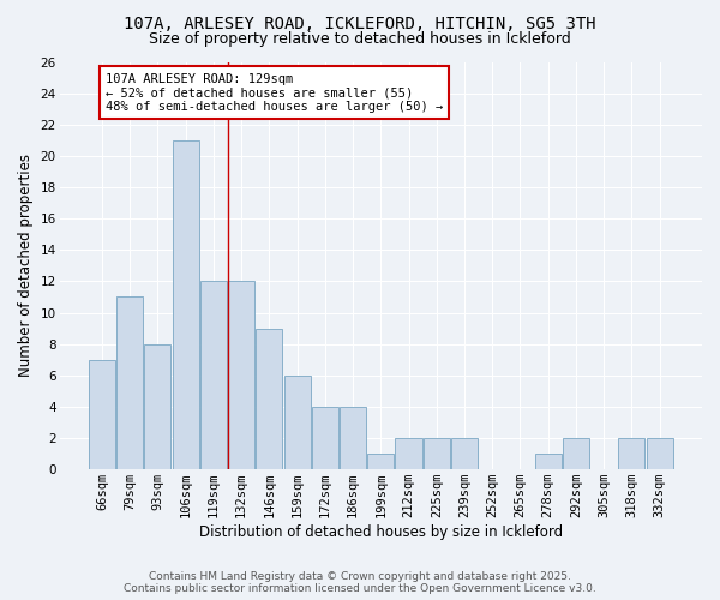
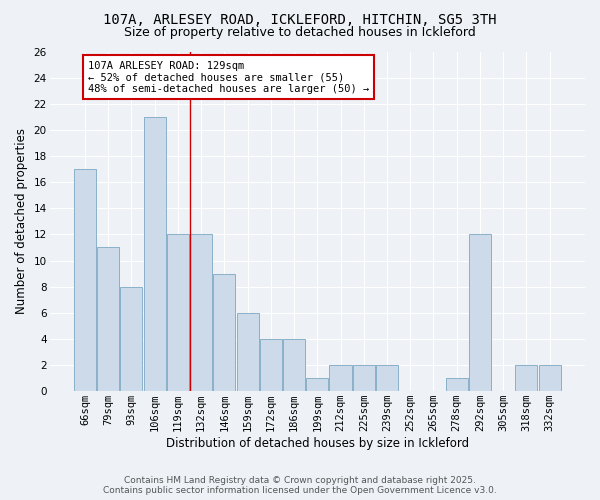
66sqm: 7 -> 17
292sqm: 2 -> 12
